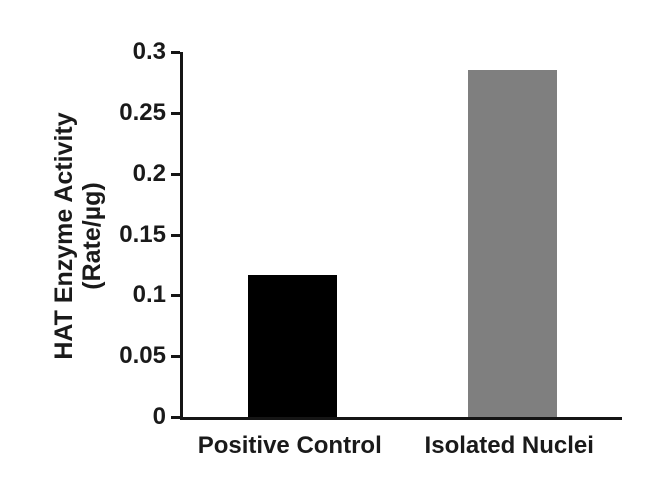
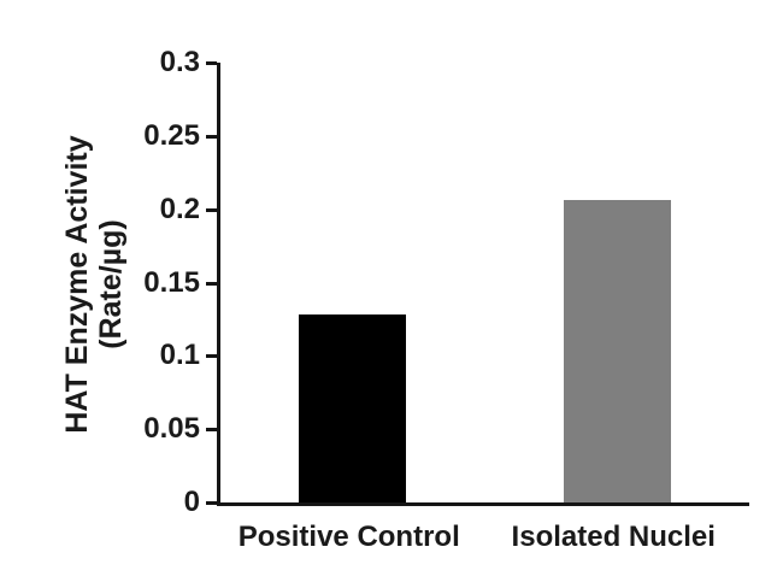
Positive Control: 0.117 -> 0.128
Isolated Nuclei: 0.285 -> 0.206
